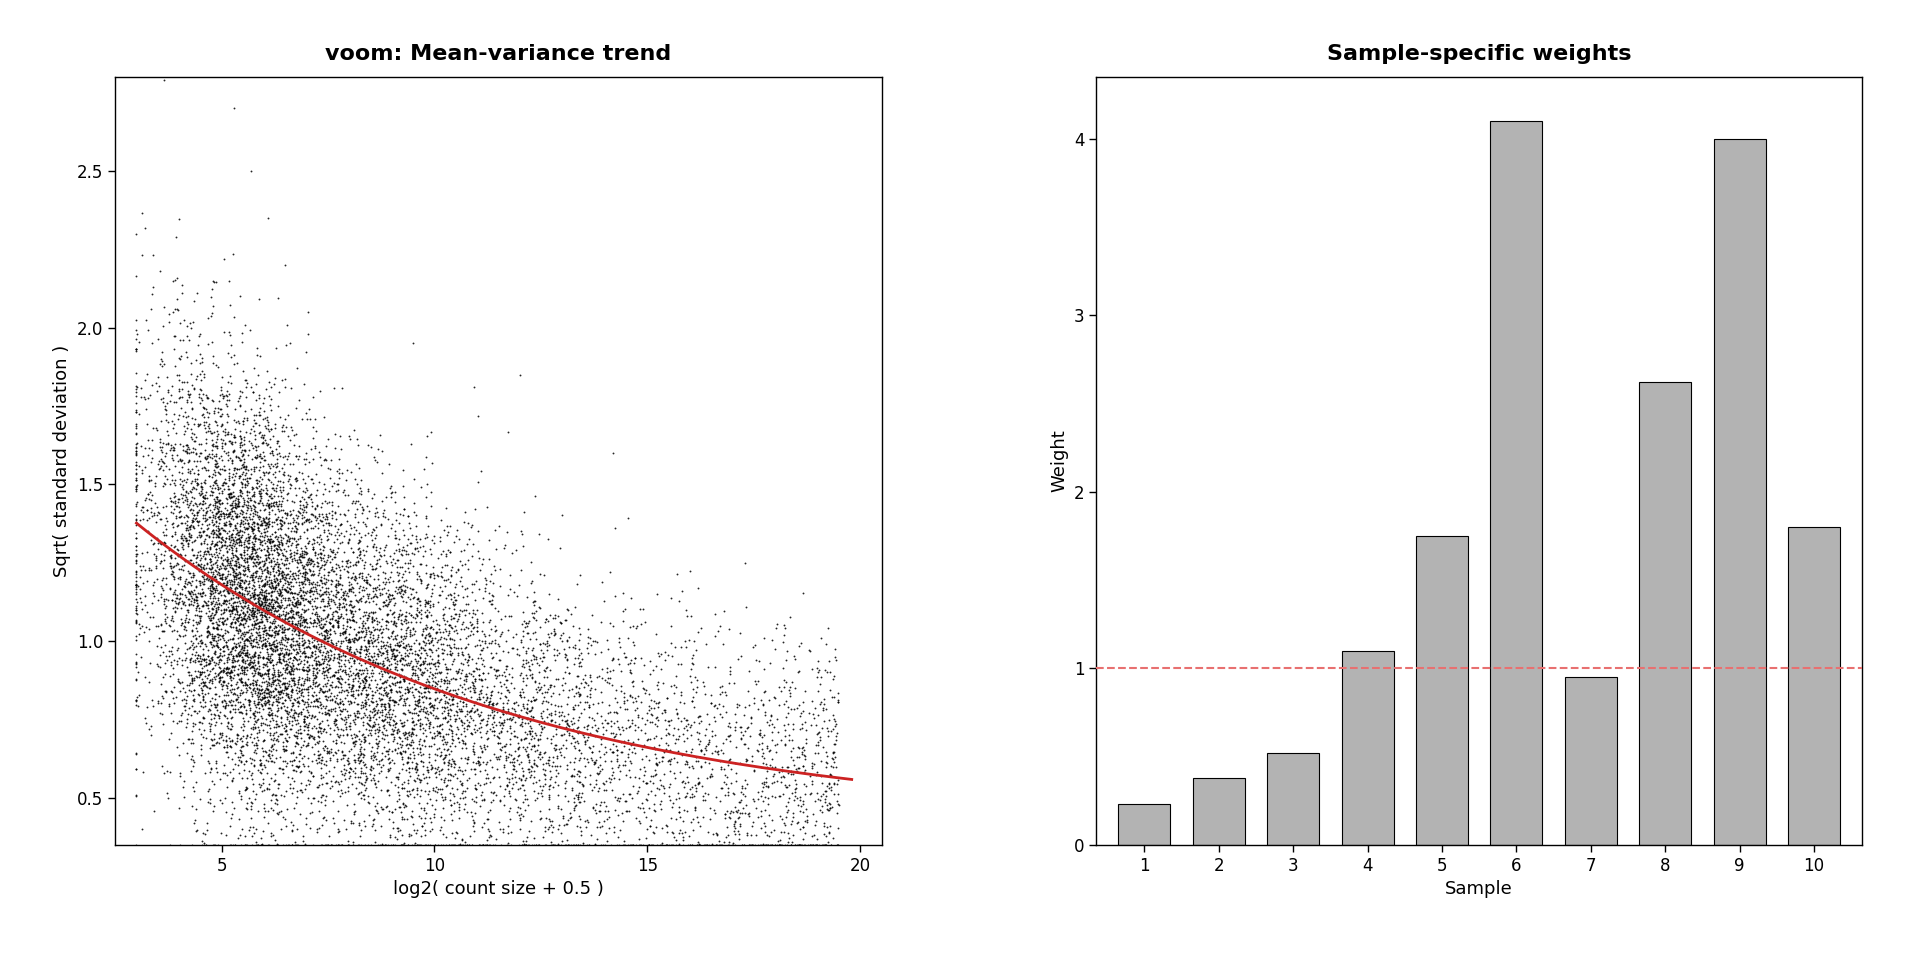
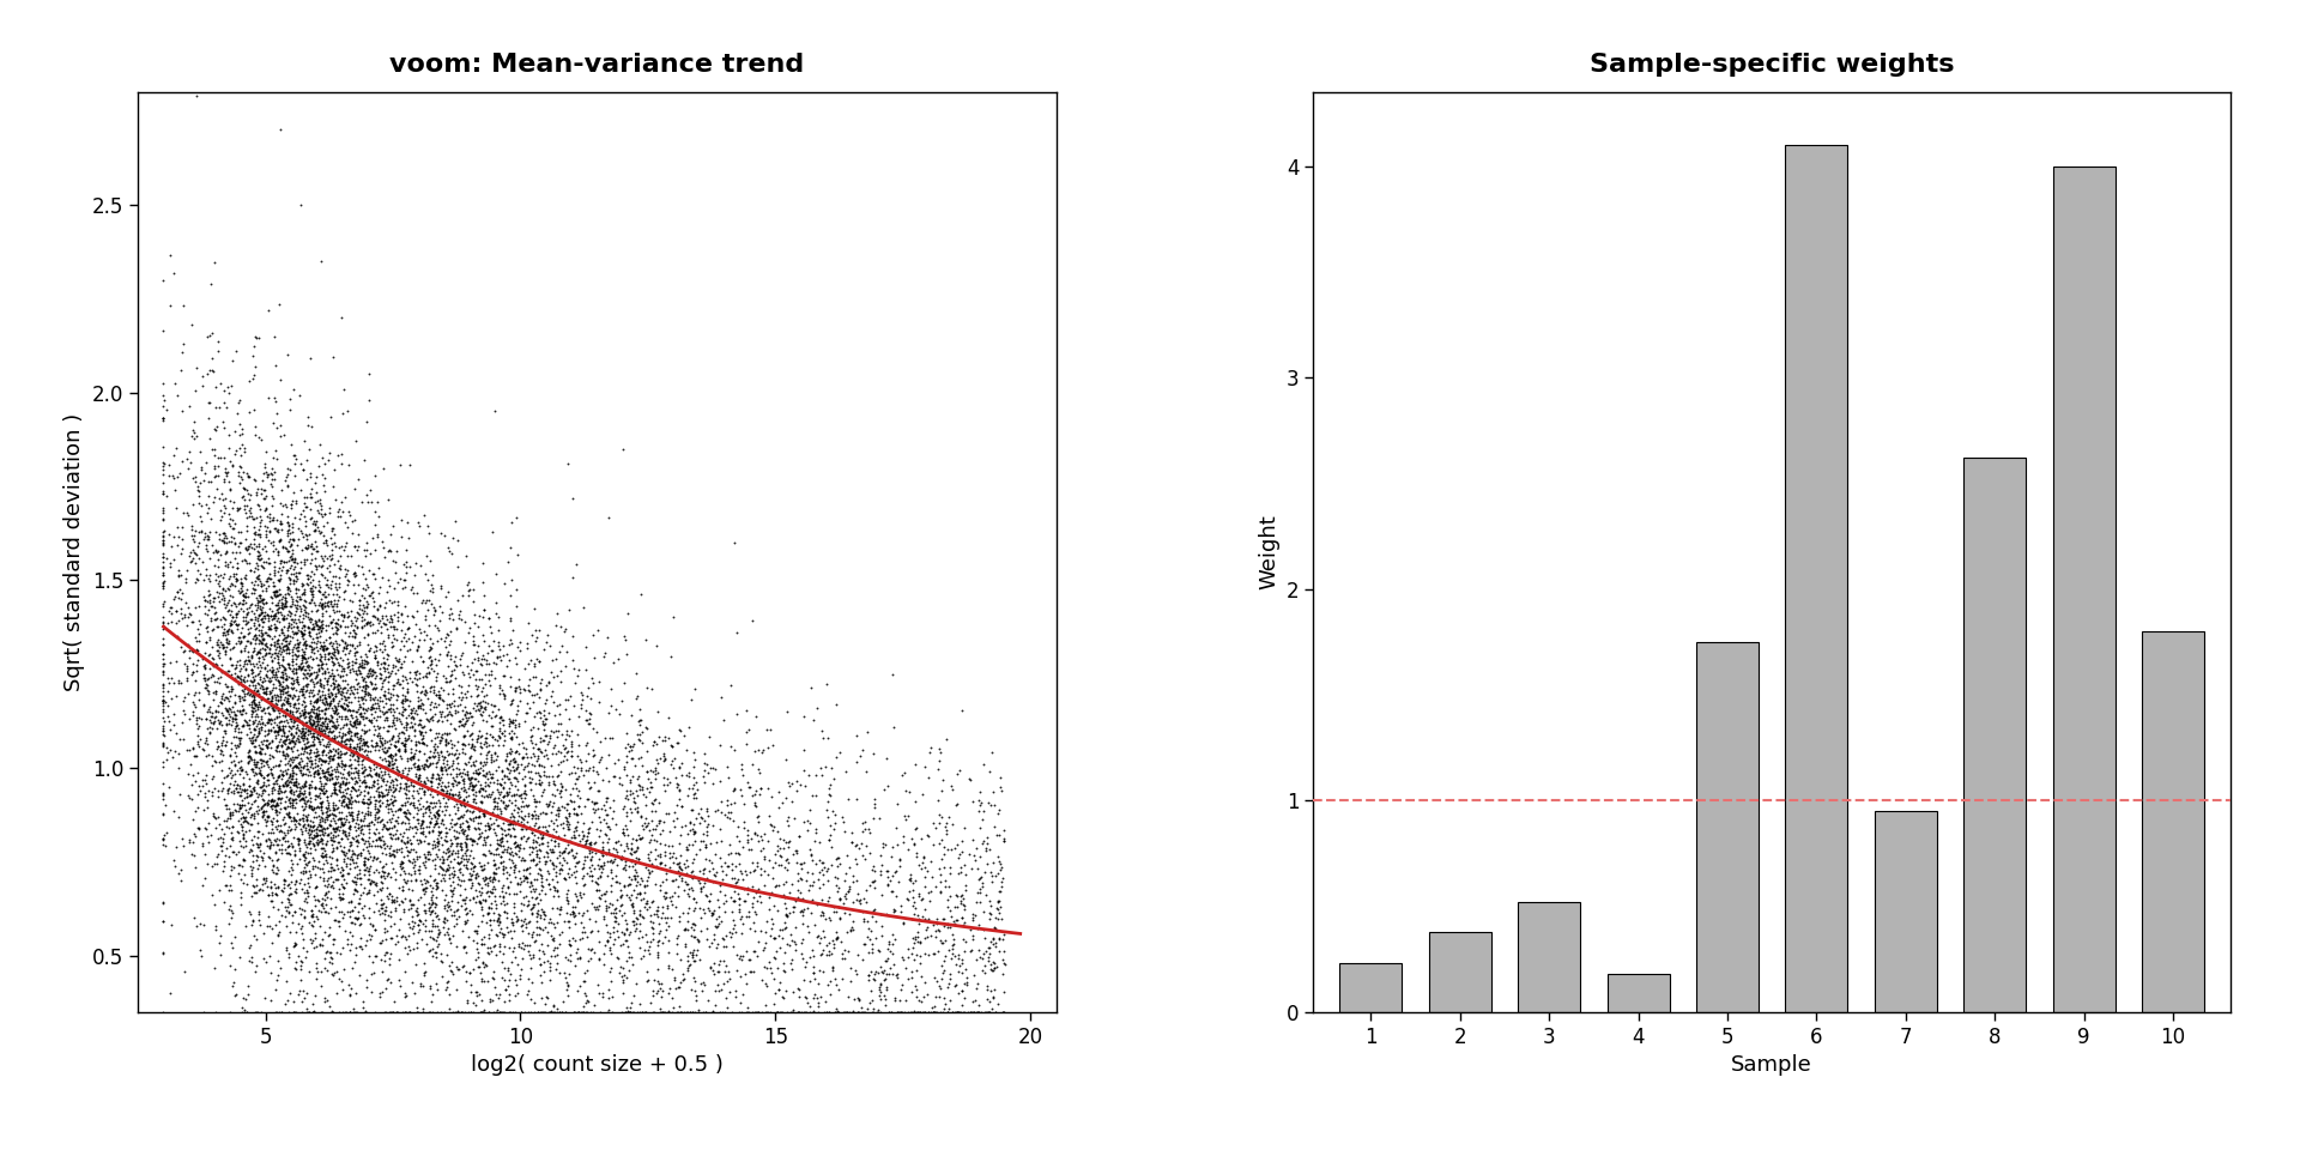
Sample-specific weights/4: 1.10 -> 0.18
